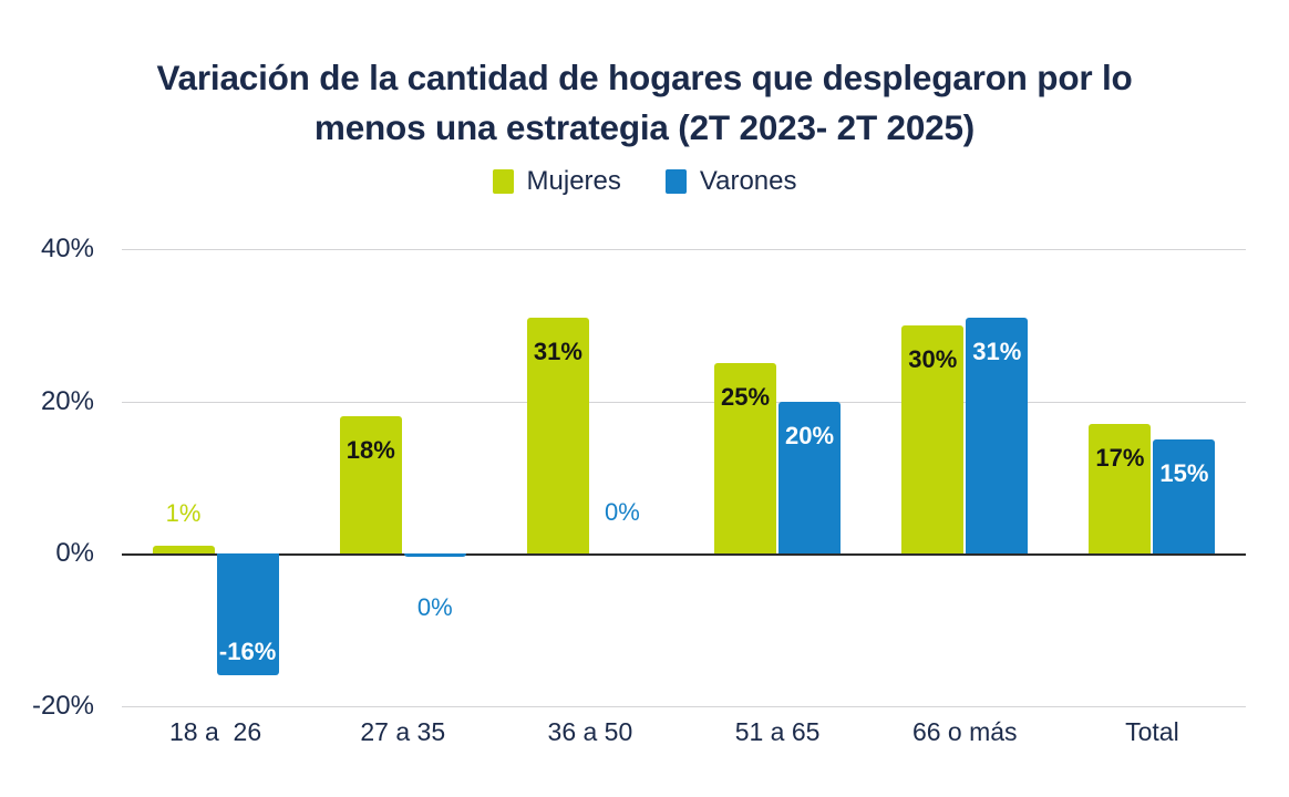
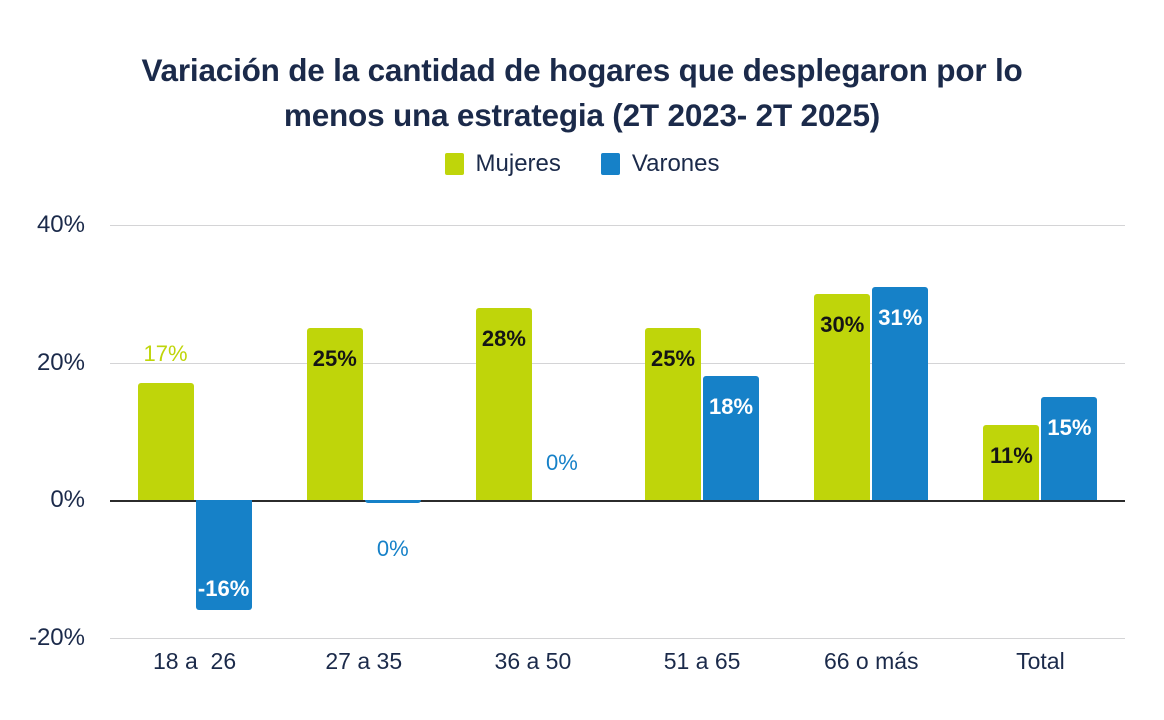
Mujeres/18 a 26: 1% -> 17%
Mujeres/27 a 35: 18% -> 25%
Mujeres/36 a 50: 31% -> 28%
Varones/51 a 65: 20% -> 18%
Mujeres/Total: 17% -> 11%
